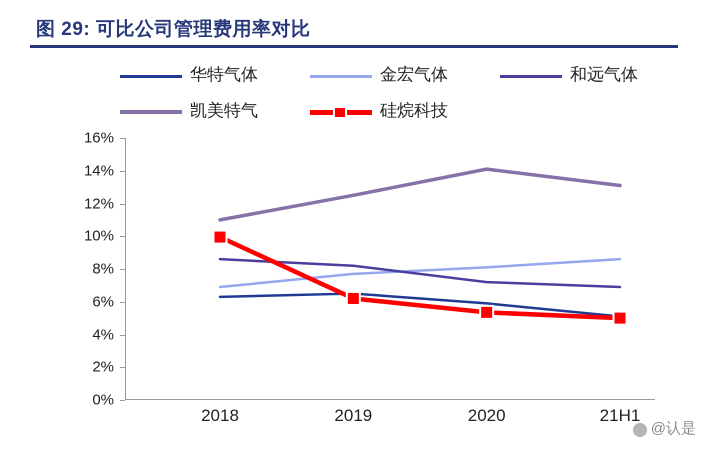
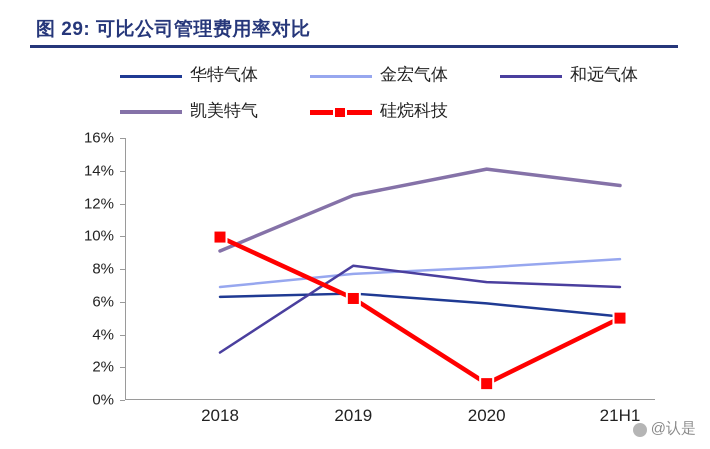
和远气体/2018: 8.6% -> 2.9%
凯美特气/2018: 11.0% -> 9.1%
硅烷科技/2020: 5.3% -> 1.0%
